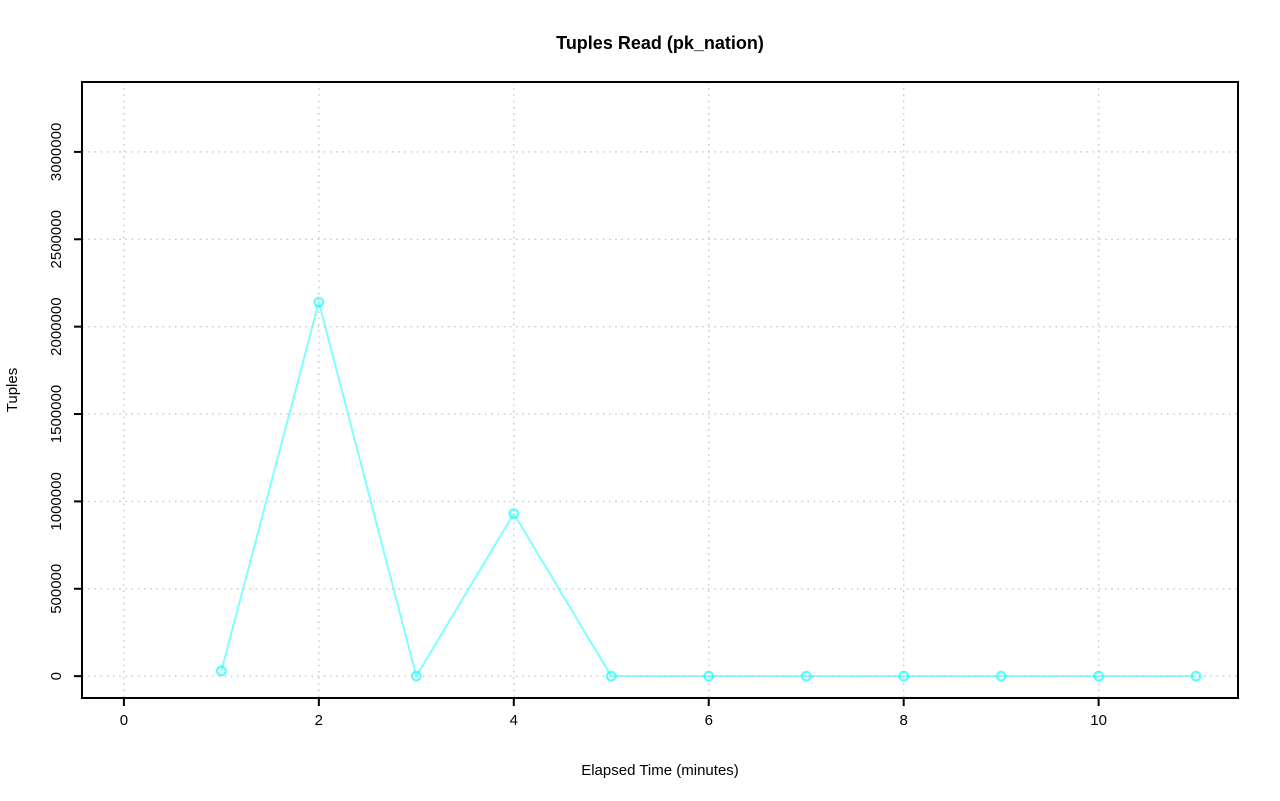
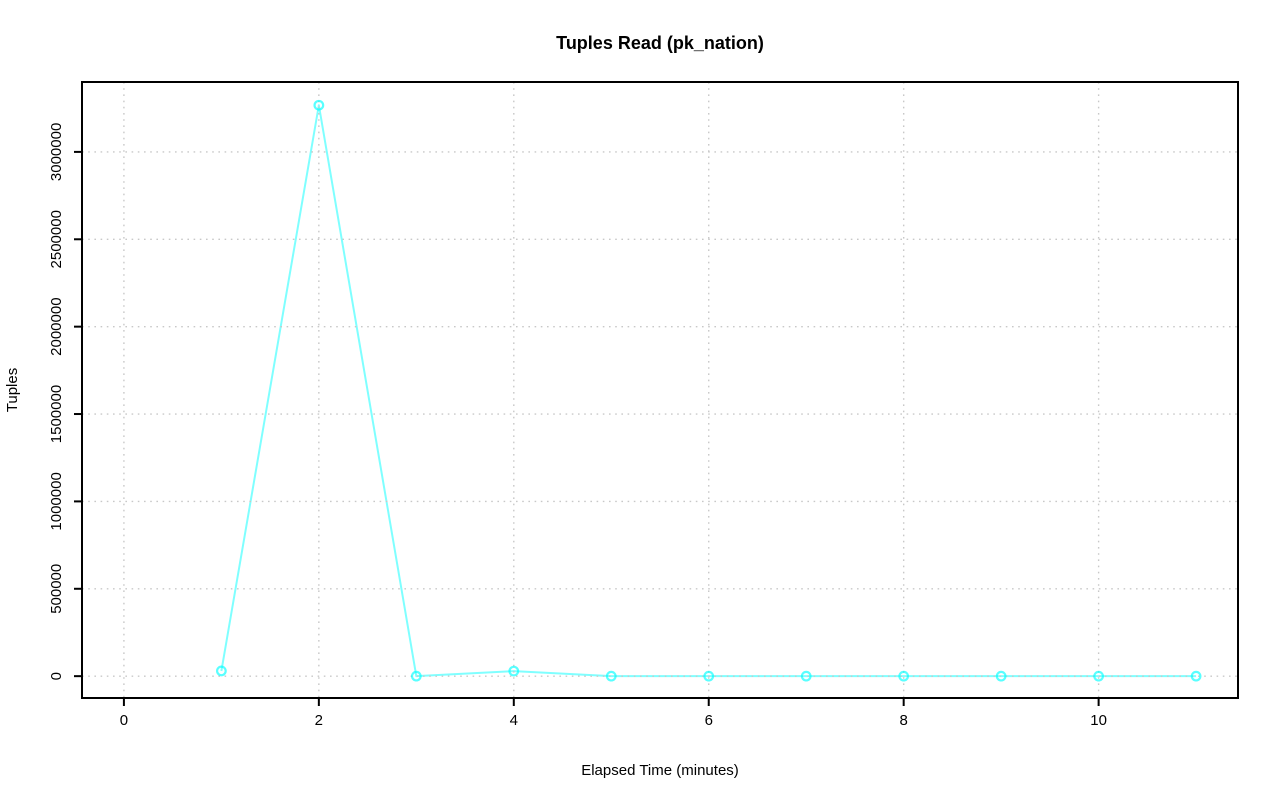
2: 2140000 -> 3270000
4: 930000 -> 30000
